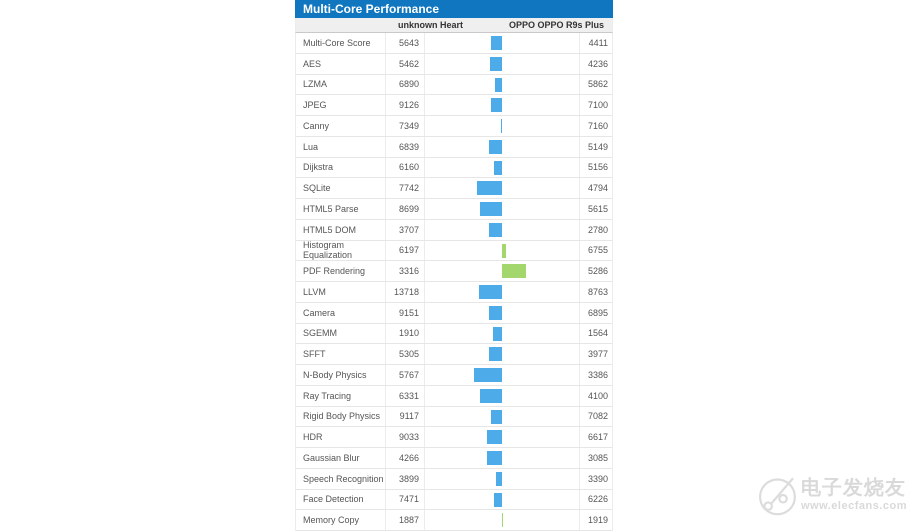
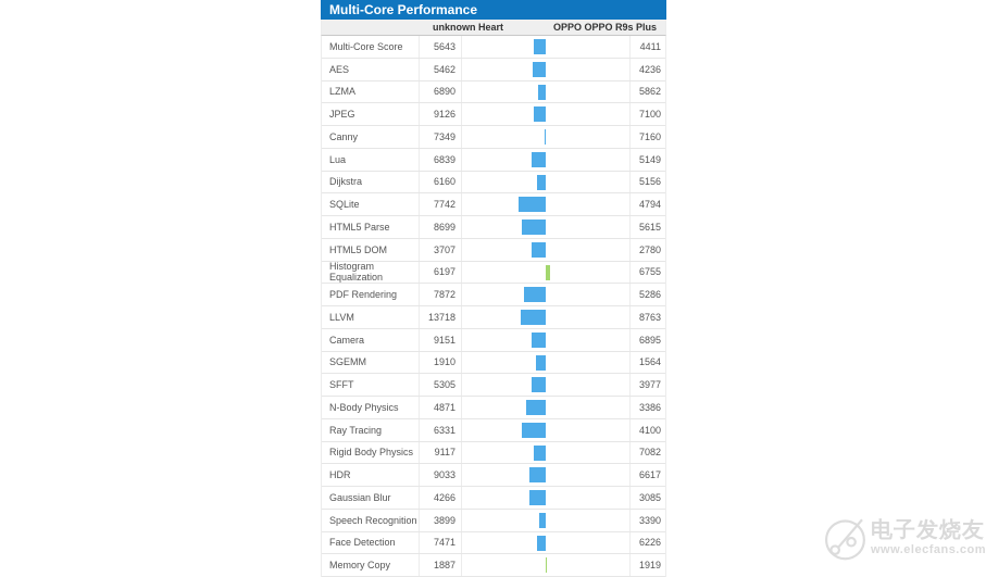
unknown Heart/PDF Rendering: 3316 -> 7872
unknown Heart/N-Body Physics: 5767 -> 4871
